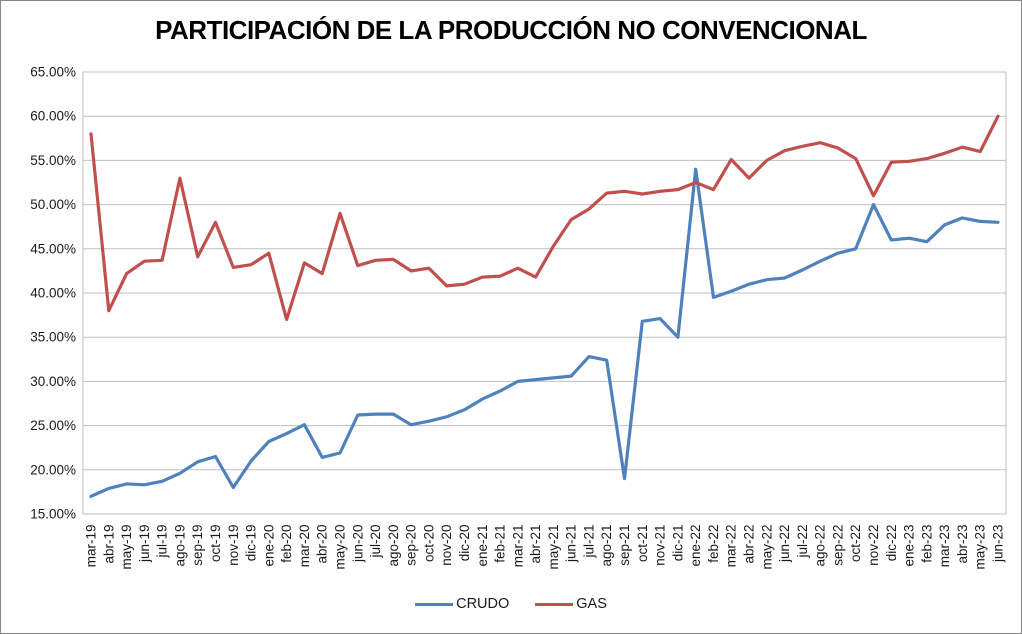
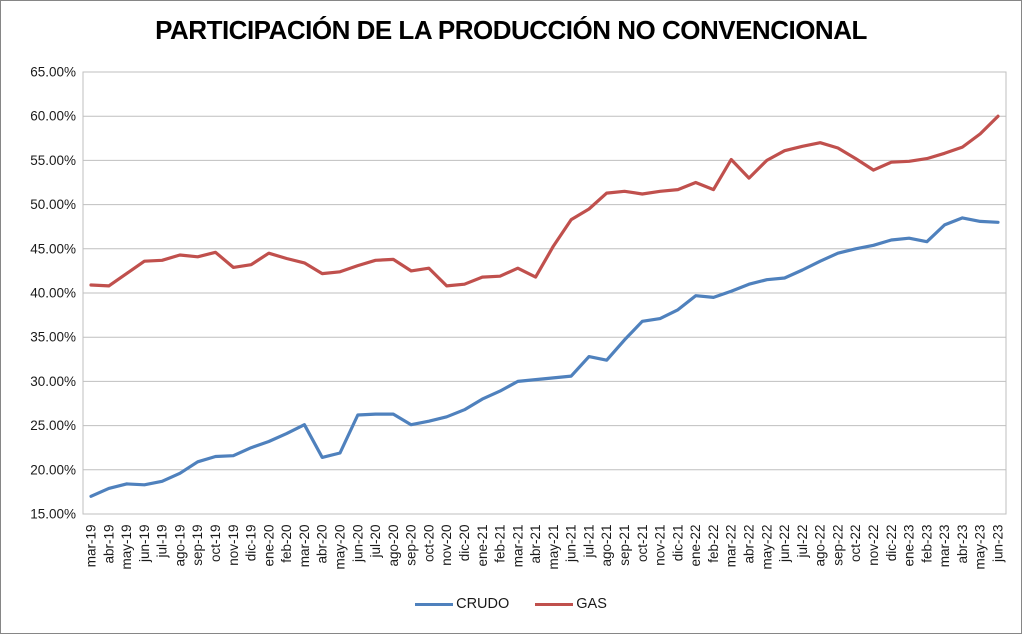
GAS/mar-19: 58% -> 41%
GAS/abr-19: 38% -> 41%
GAS/ago-19: 53% -> 44%
GAS/oct-19: 48% -> 45%
CRUDO/nov-19: 18% -> 22%
CRUDO/dic-19: 21% -> 22%
GAS/feb-20: 37% -> 44%
GAS/may-20: 49% -> 42%
CRUDO/sep-21: 19% -> 35%
CRUDO/dic-21: 35% -> 38%
CRUDO/ene-22: 54% -> 40%
CRUDO/nov-22: 50% -> 45%
GAS/nov-22: 51% -> 54%
GAS/may-23: 56% -> 58%
